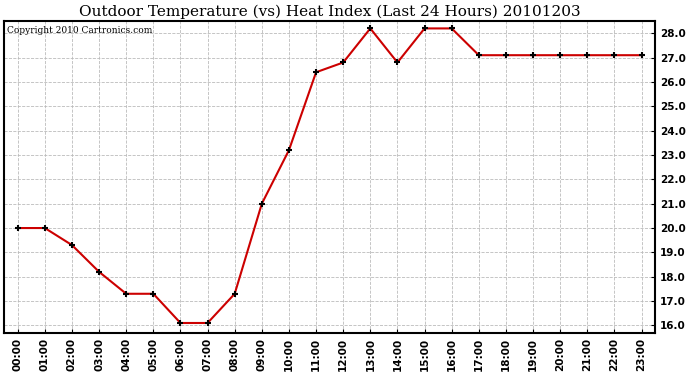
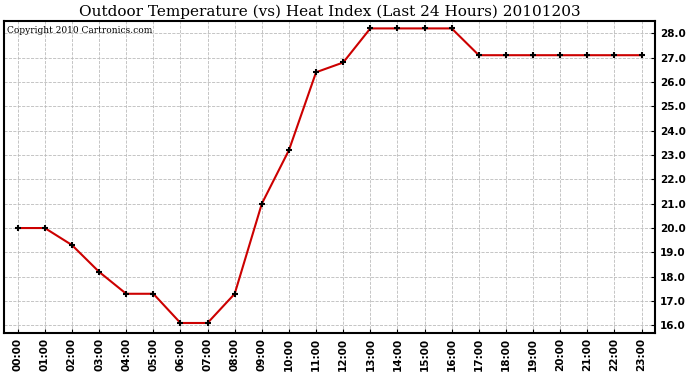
14:00: 26.8 -> 28.2
